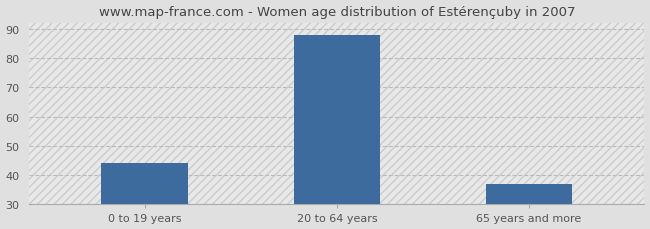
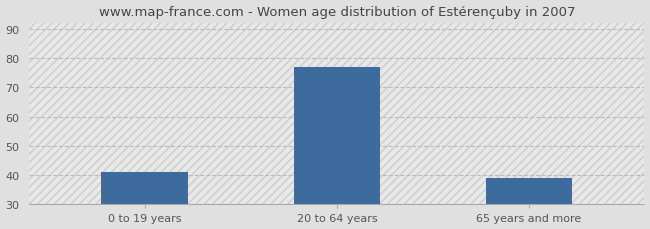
0 to 19 years: 44 -> 41
20 to 64 years: 88 -> 77
65 years and more: 37 -> 39
